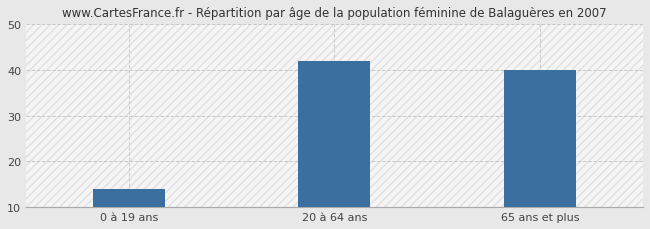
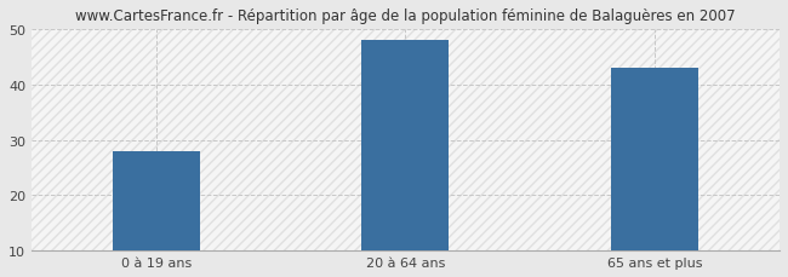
0 à 19 ans: 14 -> 28
20 à 64 ans: 42 -> 48
65 ans et plus: 40 -> 43
